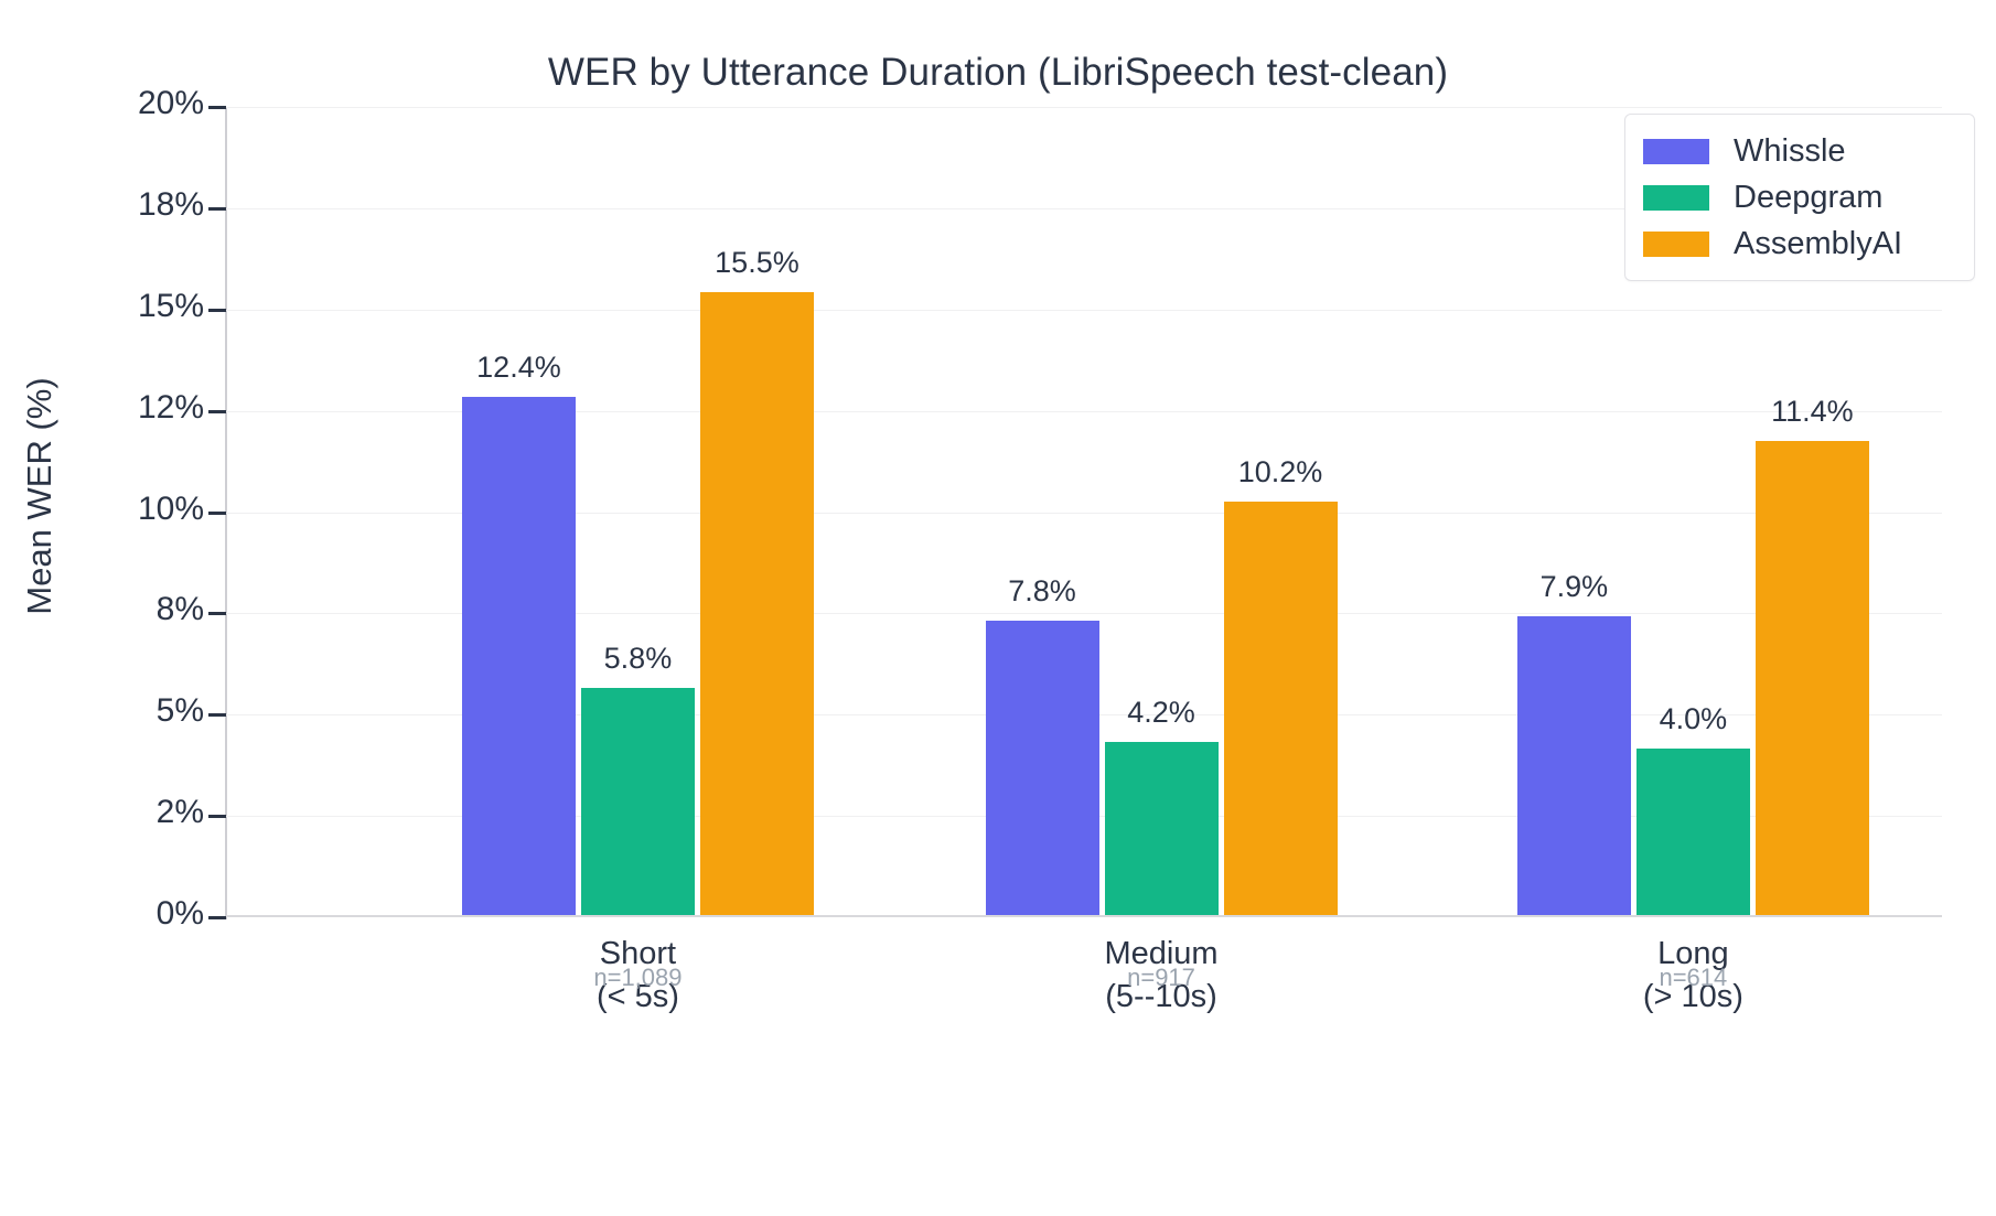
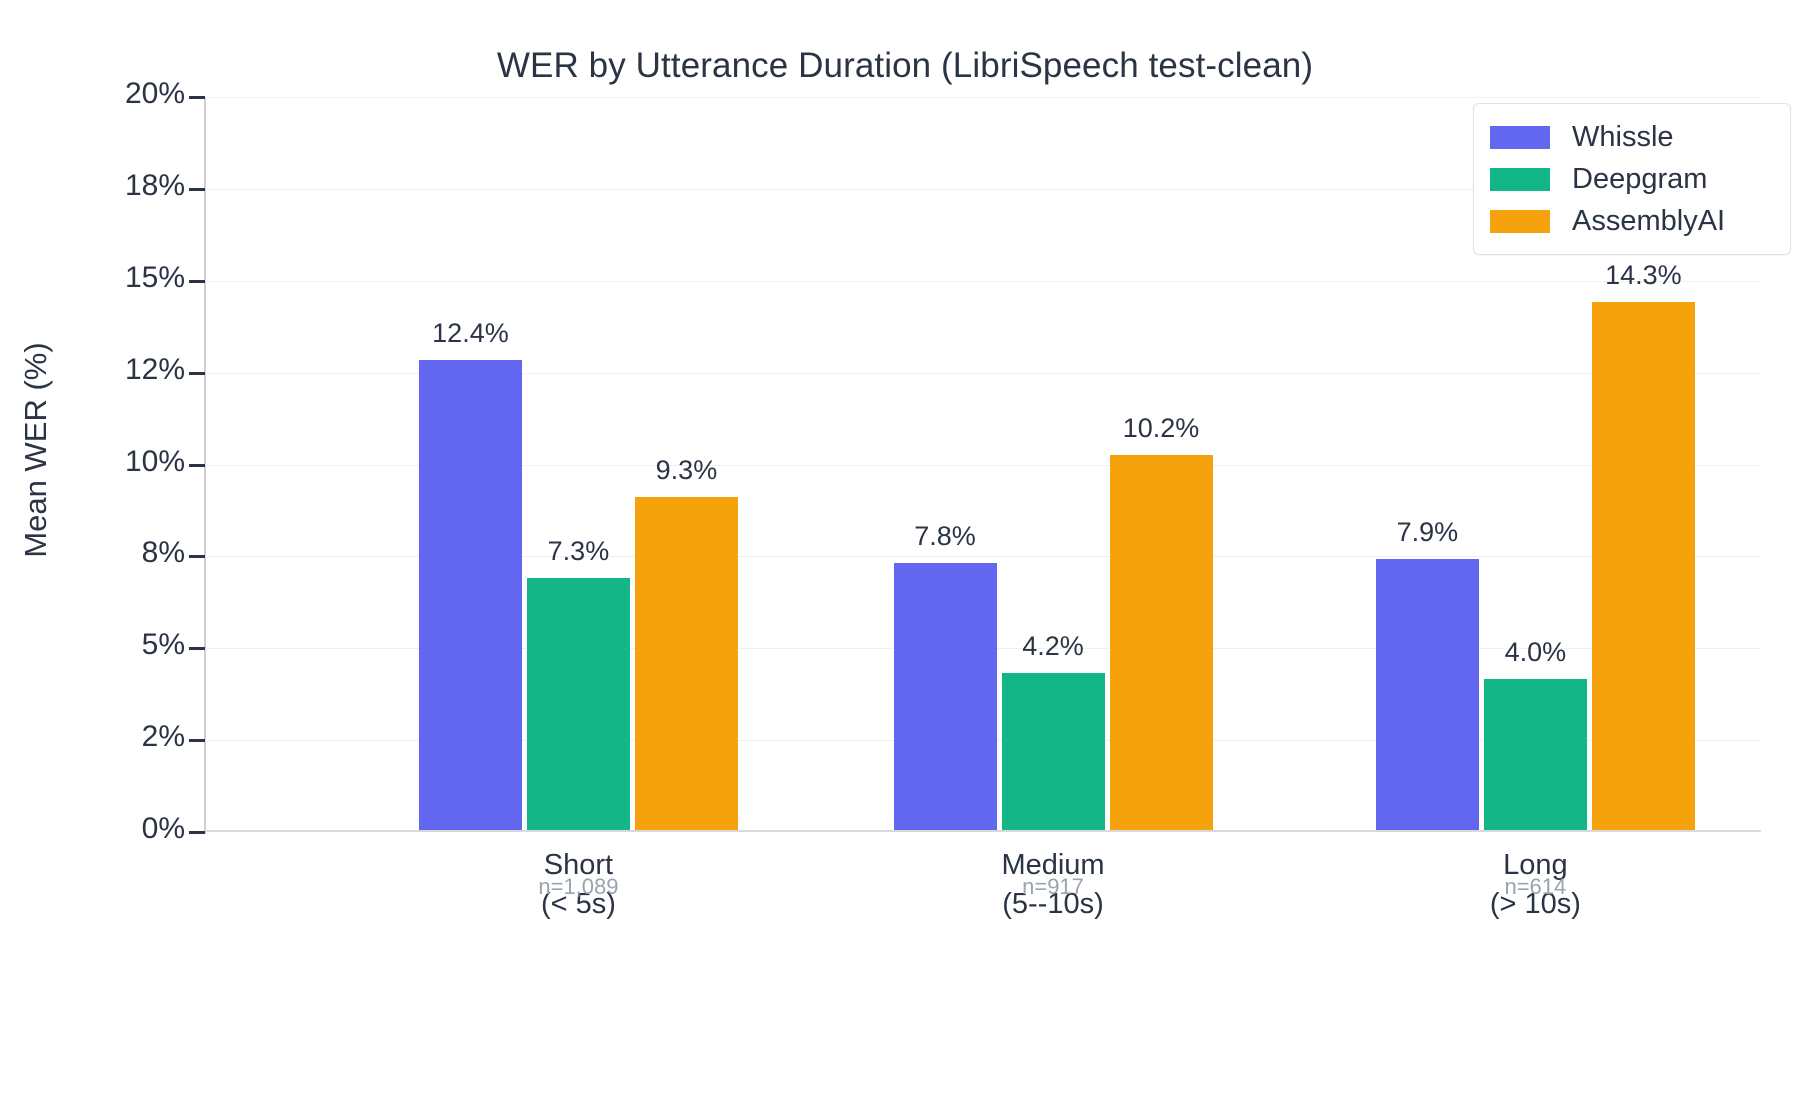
Deepgram/Short: 5.8% -> 7.3%
AssemblyAI/Short: 15.5% -> 9.3%
AssemblyAI/Long: 11.4% -> 14.3%
